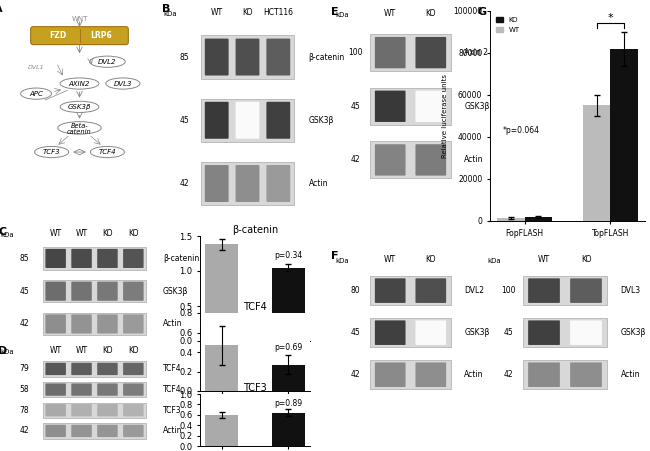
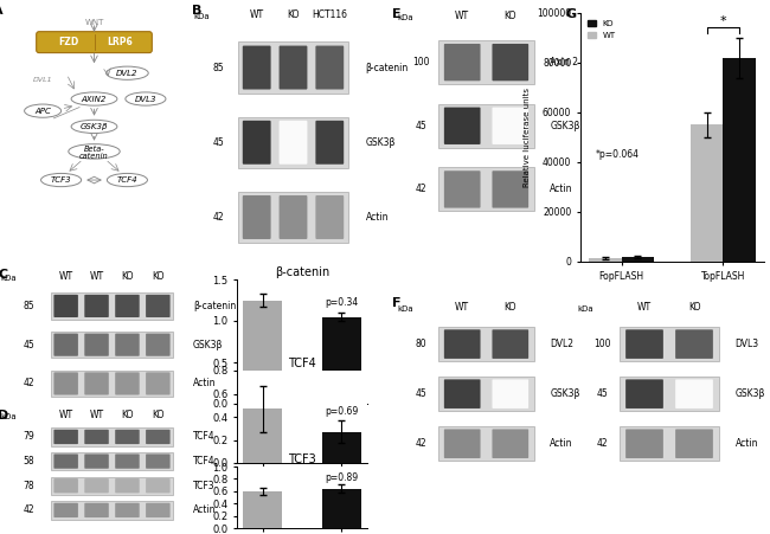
β-catenin/WT: 1.38 -> 1.25
